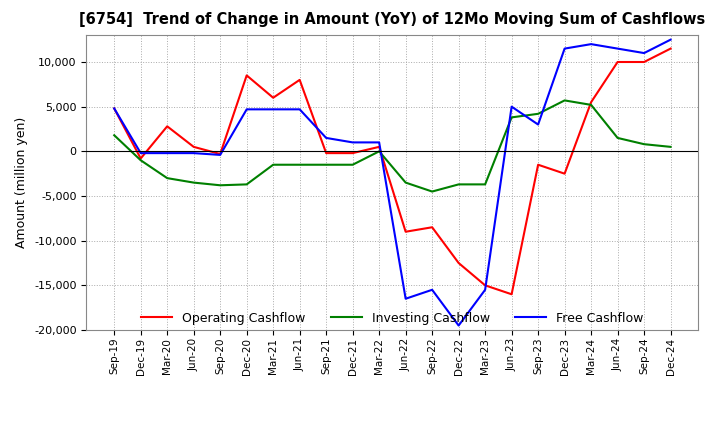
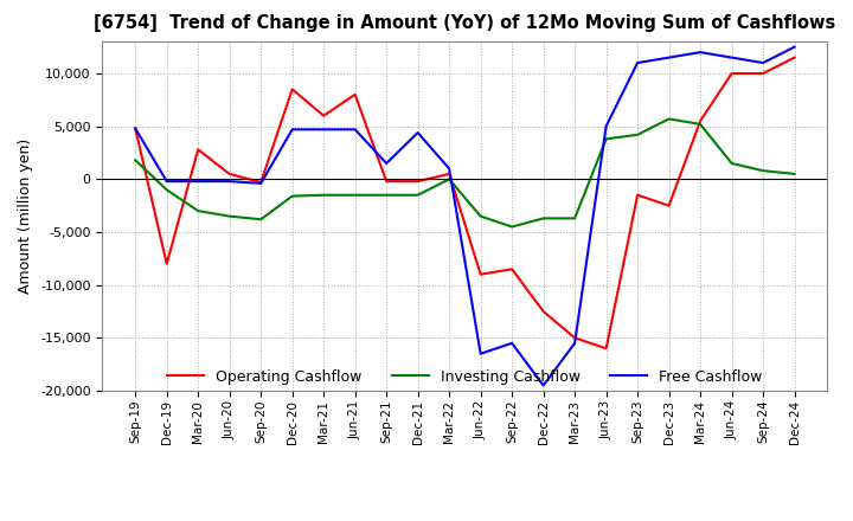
Operating Cashflow/Dec-19: -800 -> -8,000
Investing Cashflow/Dec-20: -3,700 -> -1,600
Free Cashflow/Dec-21: 1,000 -> 4,400
Free Cashflow/Sep-23: 3,000 -> 11,000
